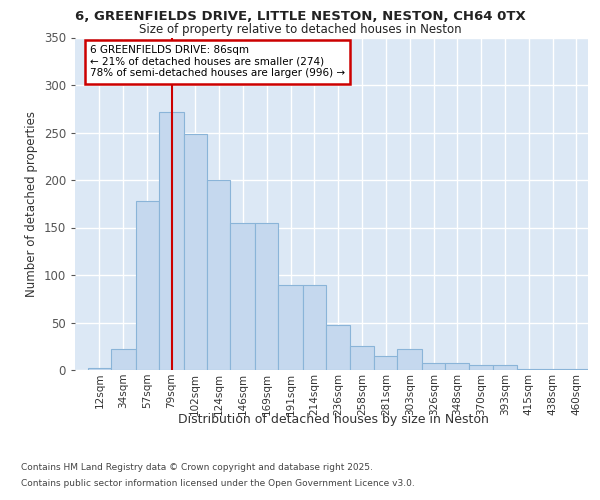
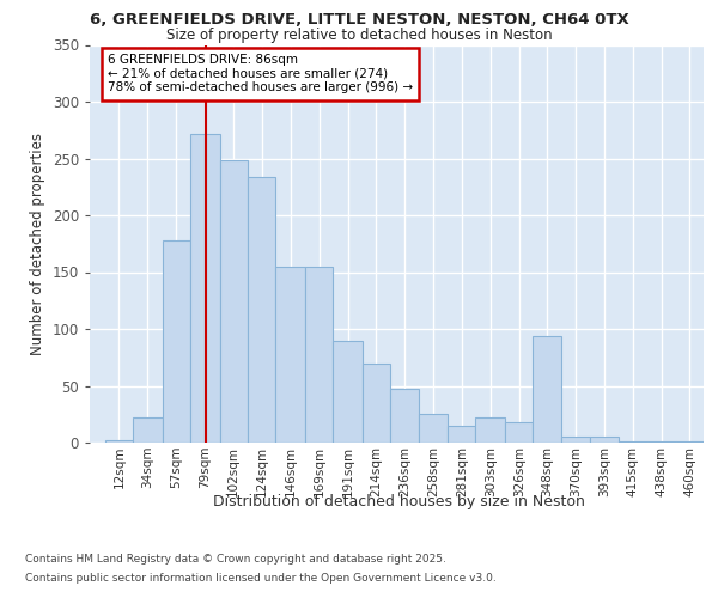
124sqm: 200 -> 234
214sqm: 90 -> 70
326sqm: 7 -> 18
348sqm: 7 -> 94
